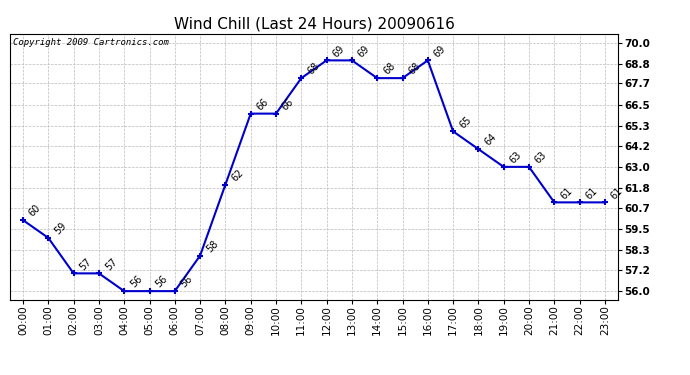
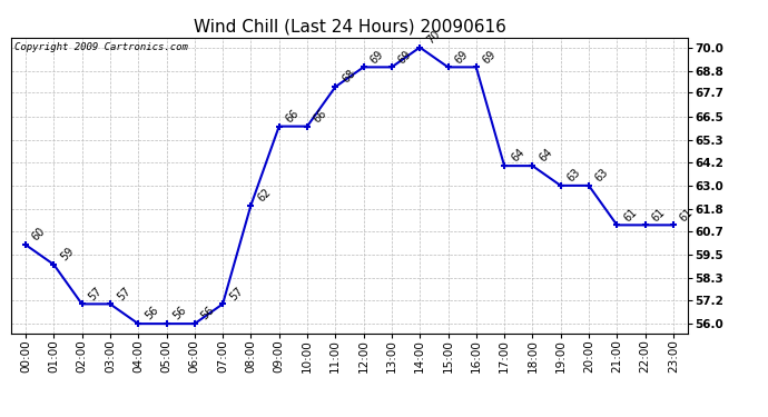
07:00: 58 -> 57
14:00: 68 -> 70
15:00: 68 -> 69
17:00: 65 -> 64
